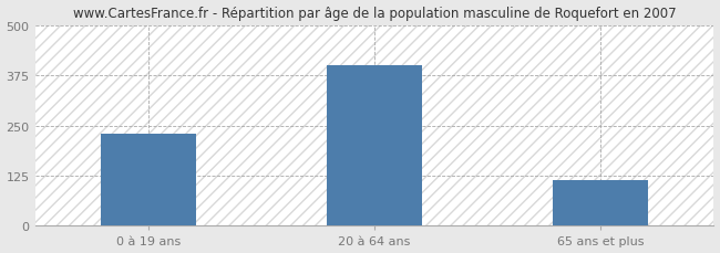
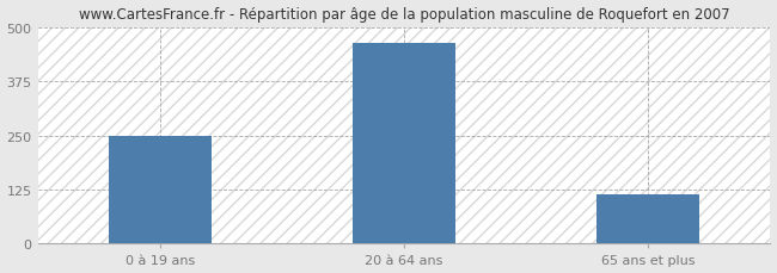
0 à 19 ans: 230 -> 248
20 à 64 ans: 400 -> 465
